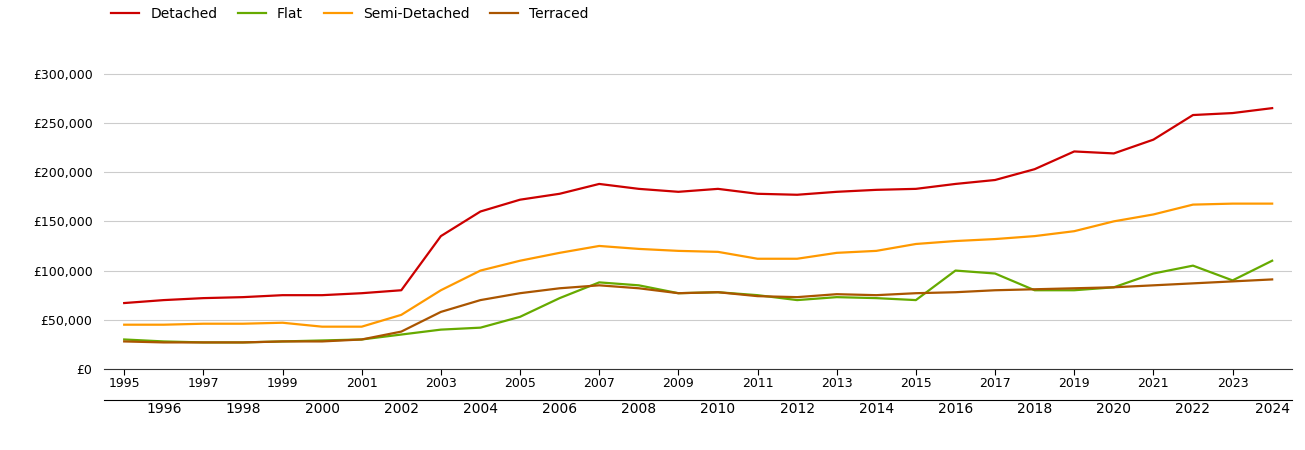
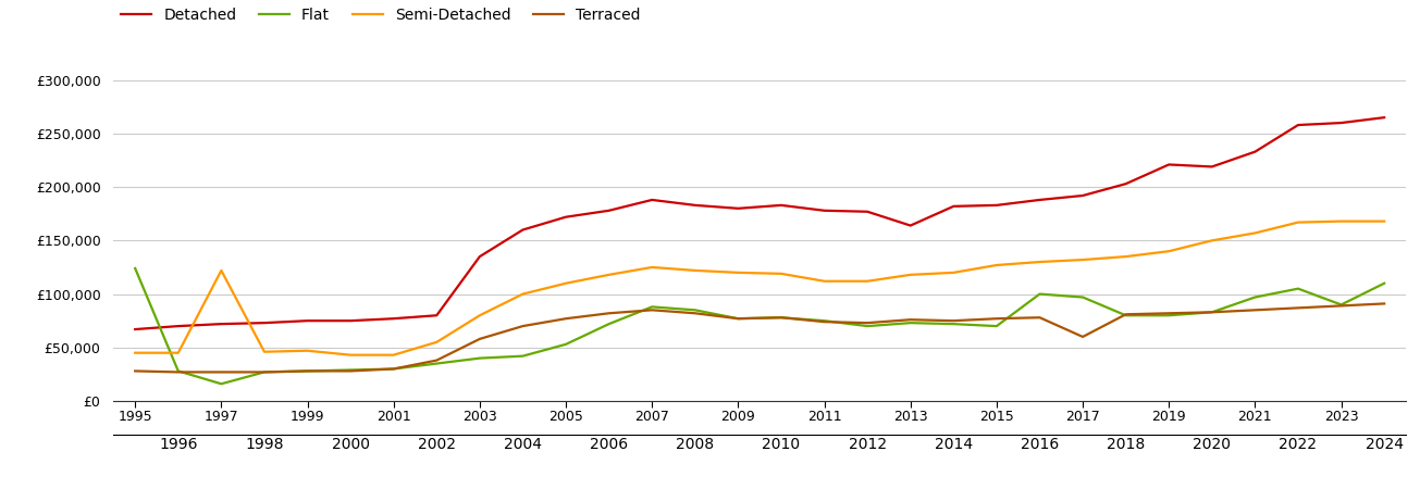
Flat/1995: £30,000 -> £124,000
Flat/1997: £27,000 -> £16,000
Semi-Detached/1997: £46,000 -> £122,000
Detached/2013: £180,000 -> £164,000
Terraced/2017: £80,000 -> £60,000
